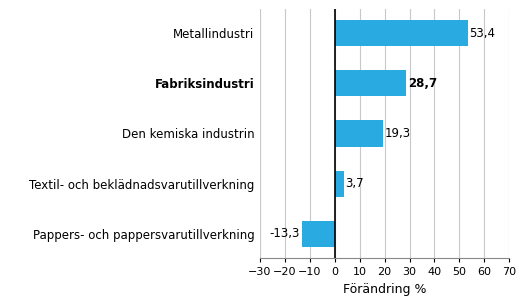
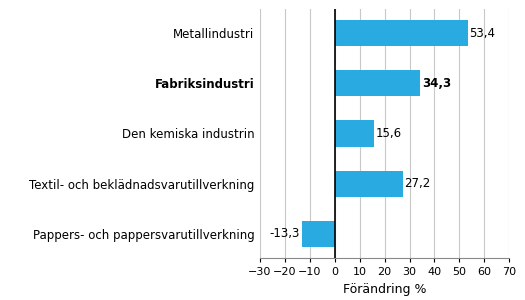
Fabriksindustri: 28,7 -> 34,3
Den kemiska industrin: 19,3 -> 15,6
Textil- och beklädnadsvarutillverkning: 3,7 -> 27,2
